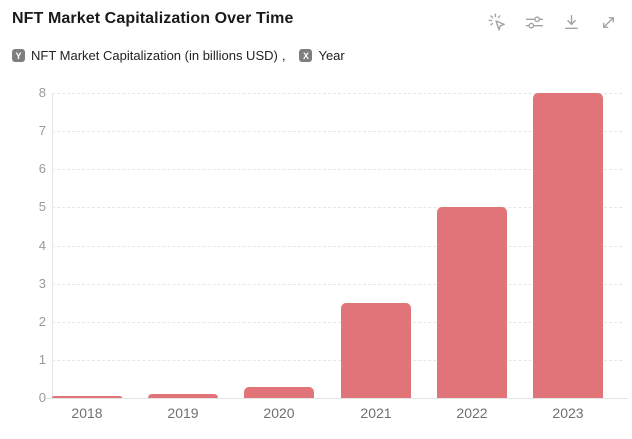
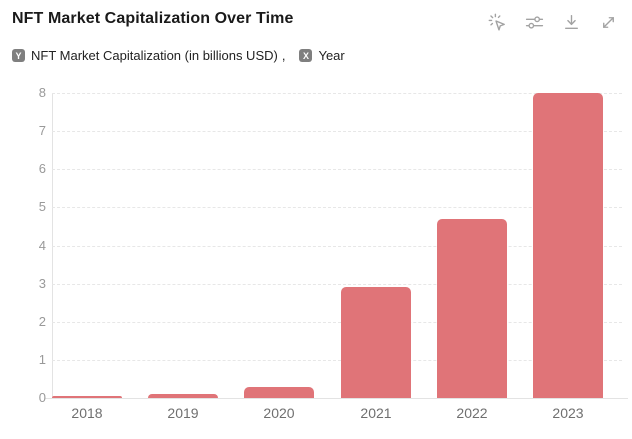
2021: 2.5 -> 2.9
2022: 5.0 -> 4.7
